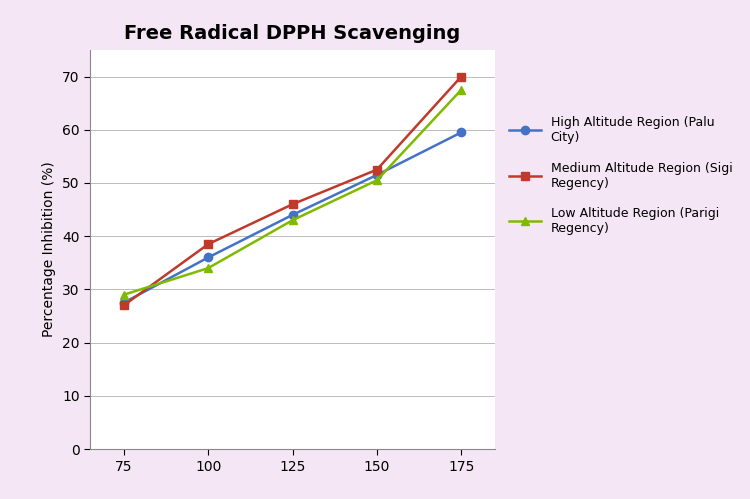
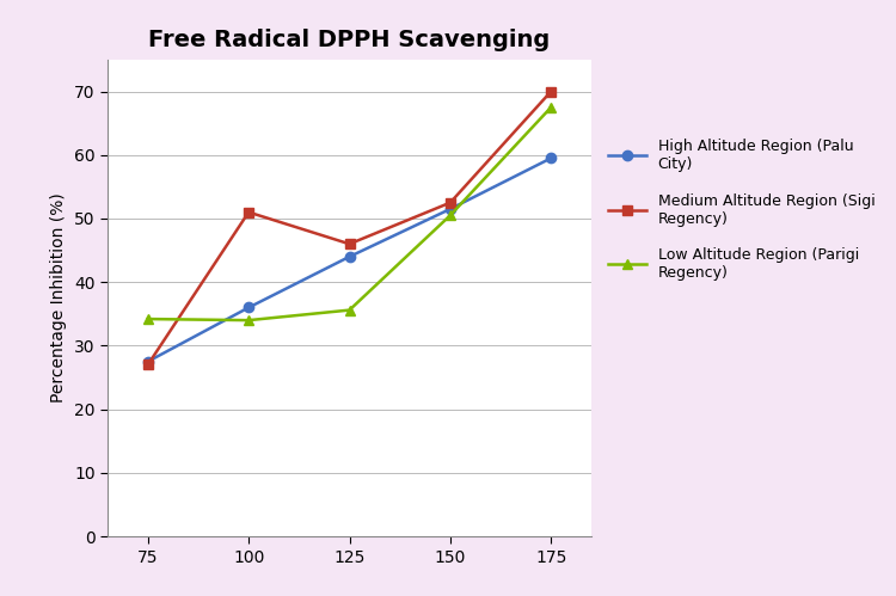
Low Altitude Region (Parigi Regency)/75: 29.0 -> 34.2
Medium Altitude Region (Sigi Regency)/100: 38.5 -> 51.0
Low Altitude Region (Parigi Regency)/125: 43.0 -> 35.6
